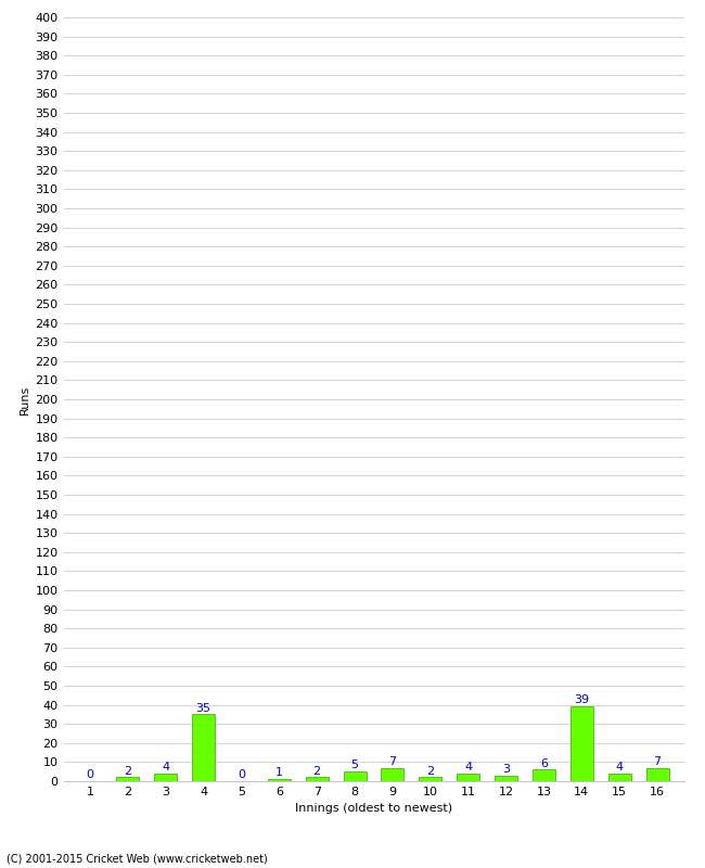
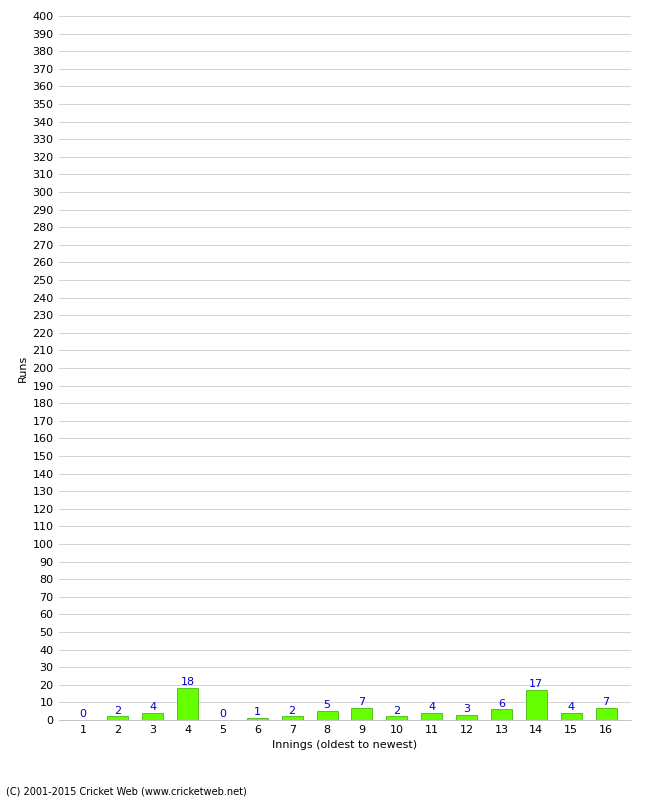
4: 35 -> 18
14: 39 -> 17
